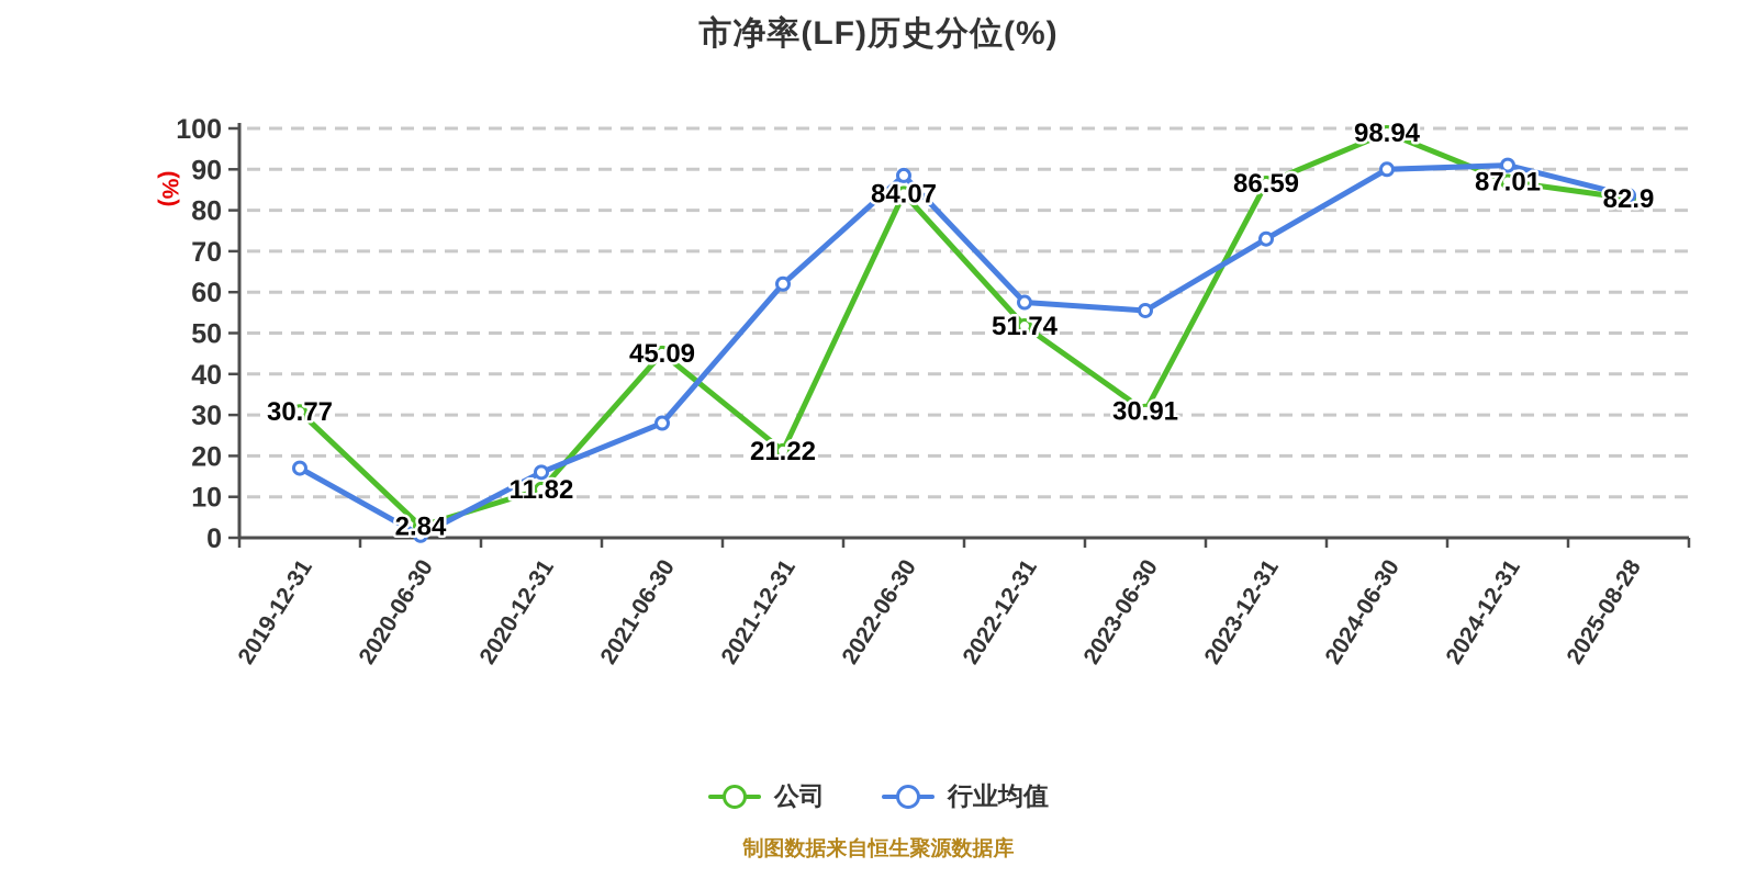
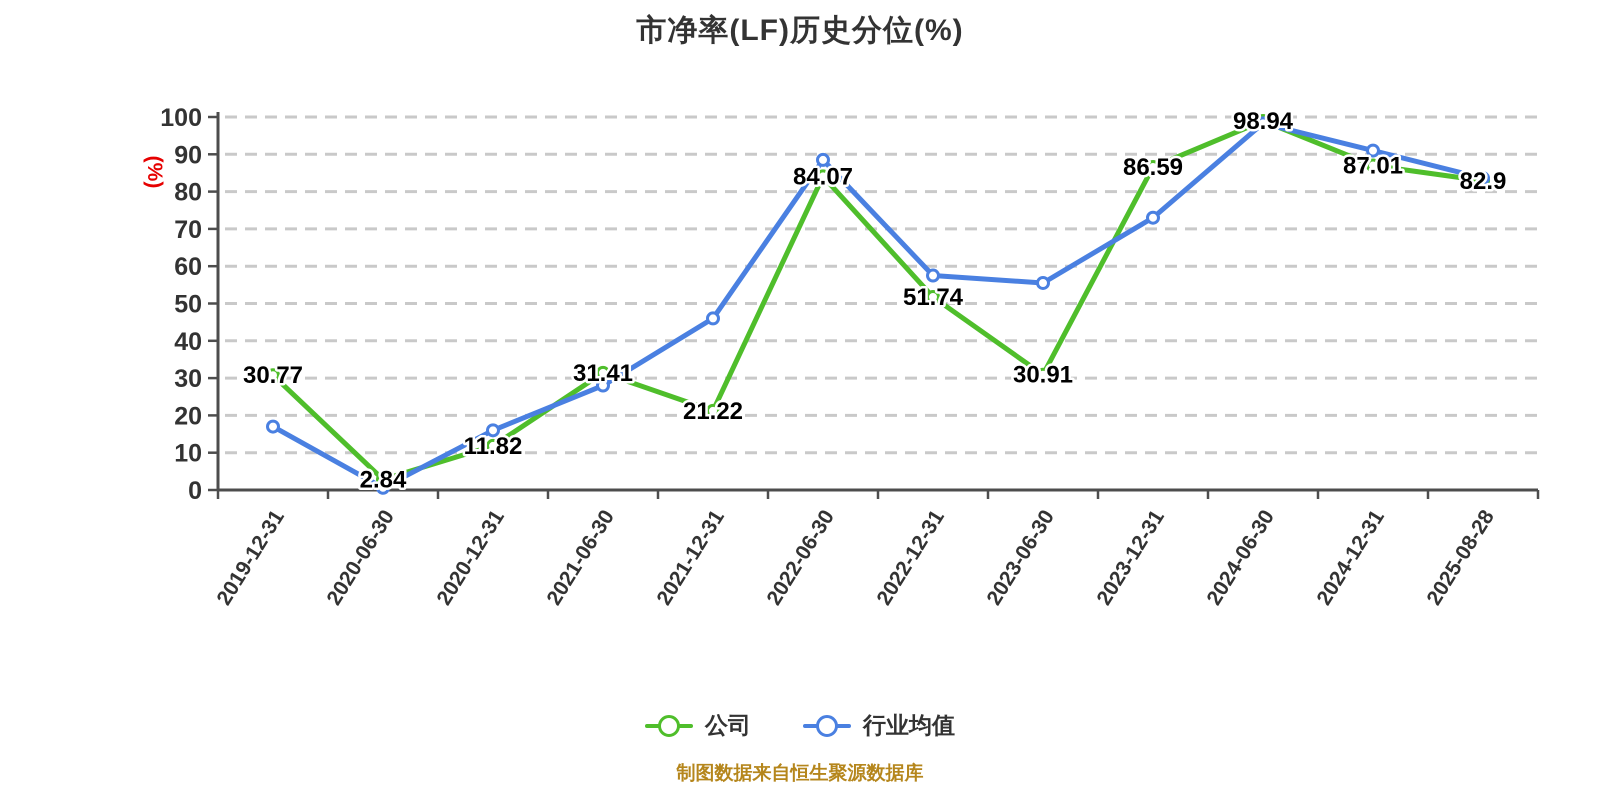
公司/2021-06-30: 45.09 -> 31.41
行业均值/2021-12-31: 62 -> 46
行业均值/2024-06-30: 90 -> 98
